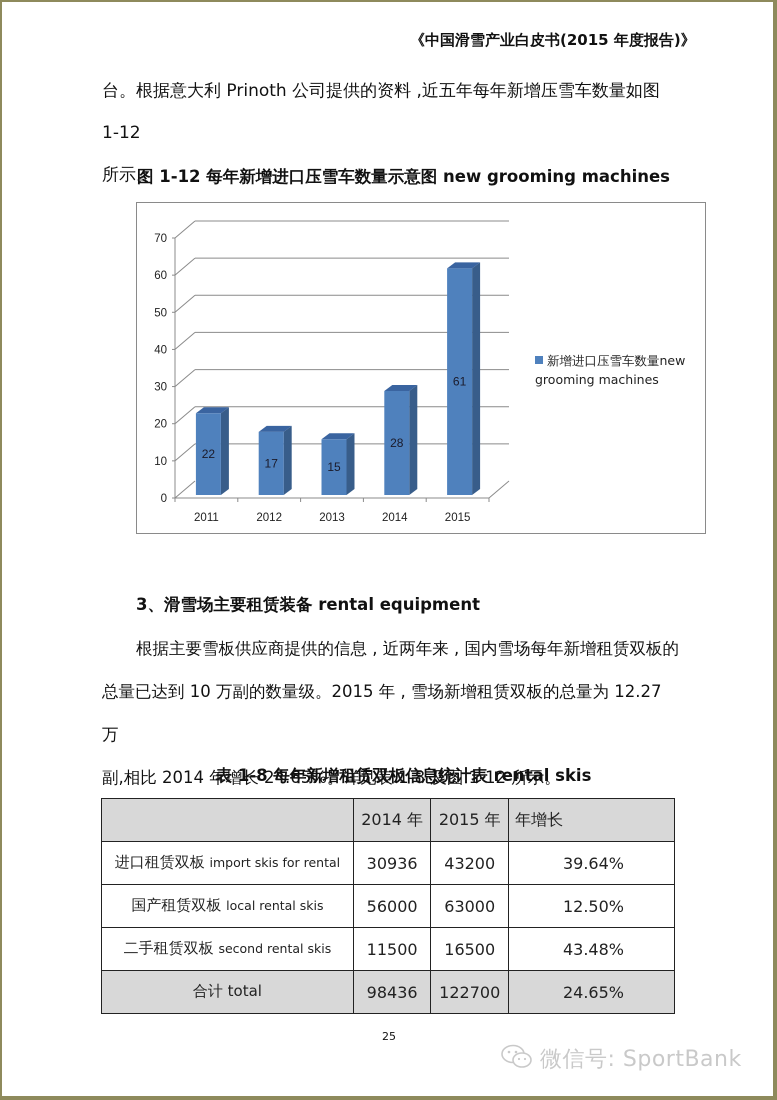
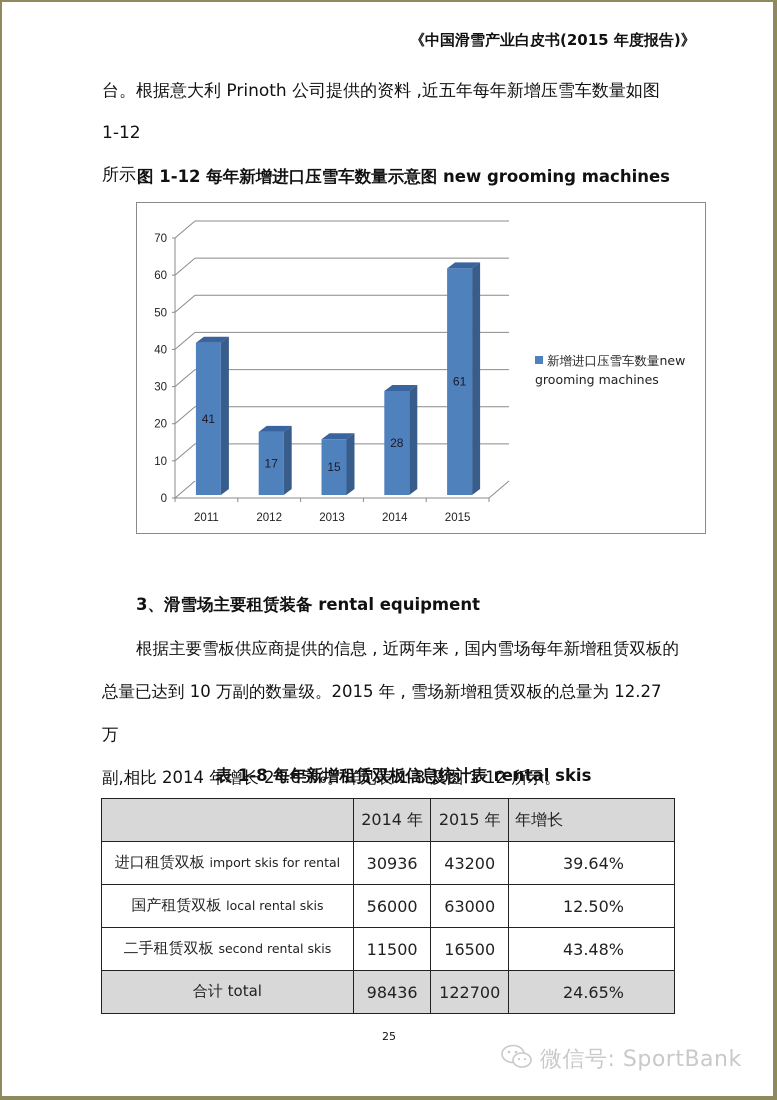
2011: 22 -> 41
